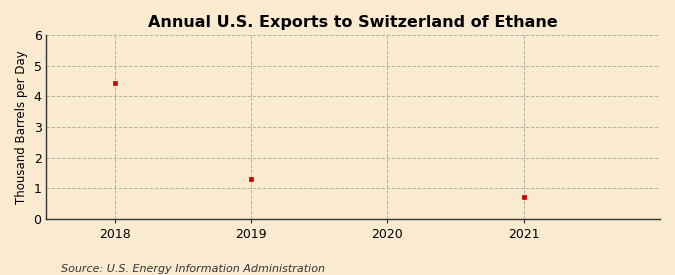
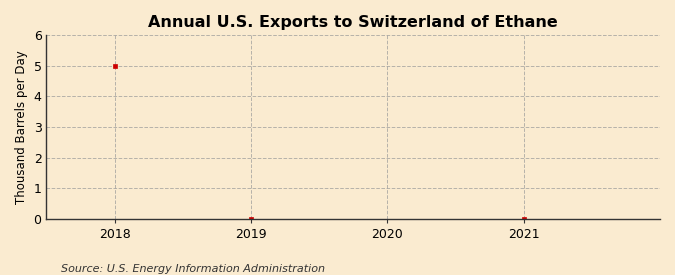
2018: 4.45 -> 4.98
2019: 1.30 -> 0.00
2021: 0.70 -> 0.00
